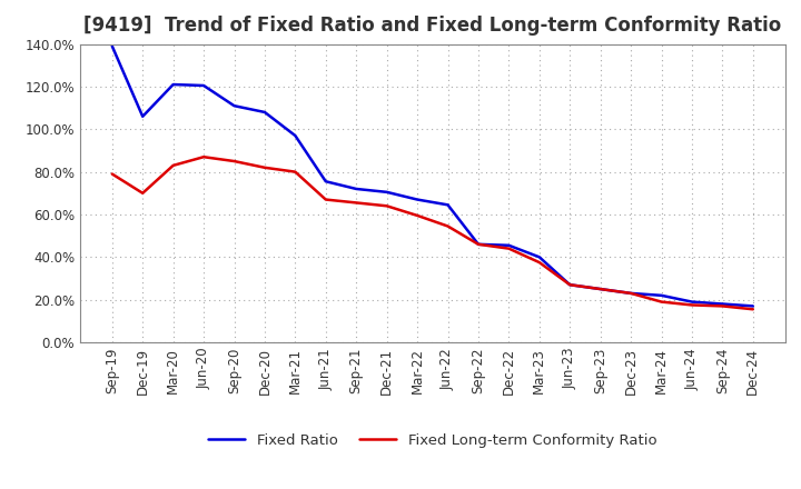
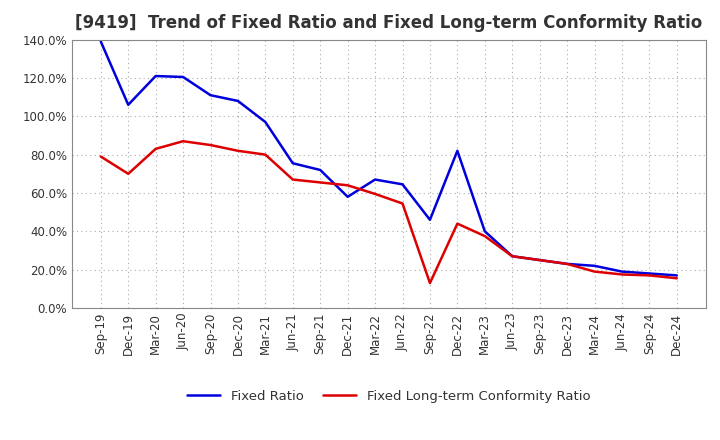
Fixed Ratio/Dec-21: 70% -> 58%
Fixed Long-term Conformity Ratio/Sep-22: 46% -> 13%
Fixed Ratio/Dec-22: 46% -> 82%
